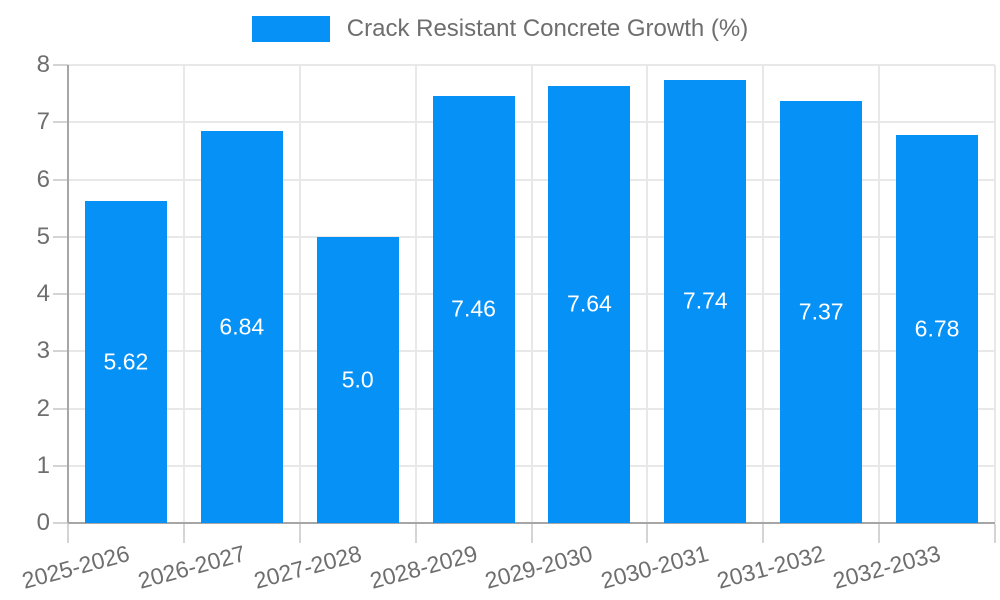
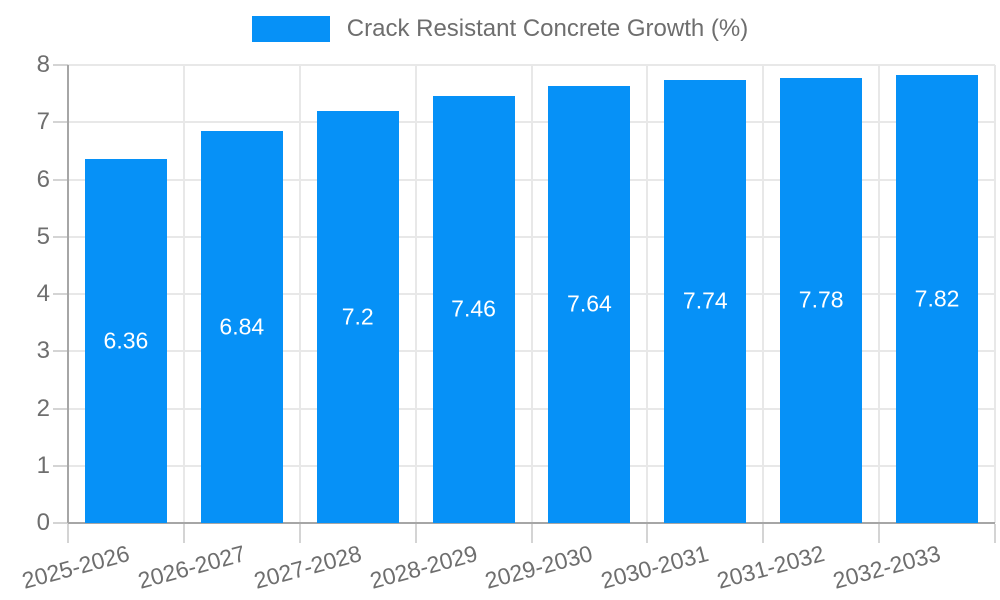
2025-2026: 5.62 -> 6.36
2027-2028: 5.0 -> 7.2
2031-2032: 7.37 -> 7.78
2032-2033: 6.78 -> 7.82
